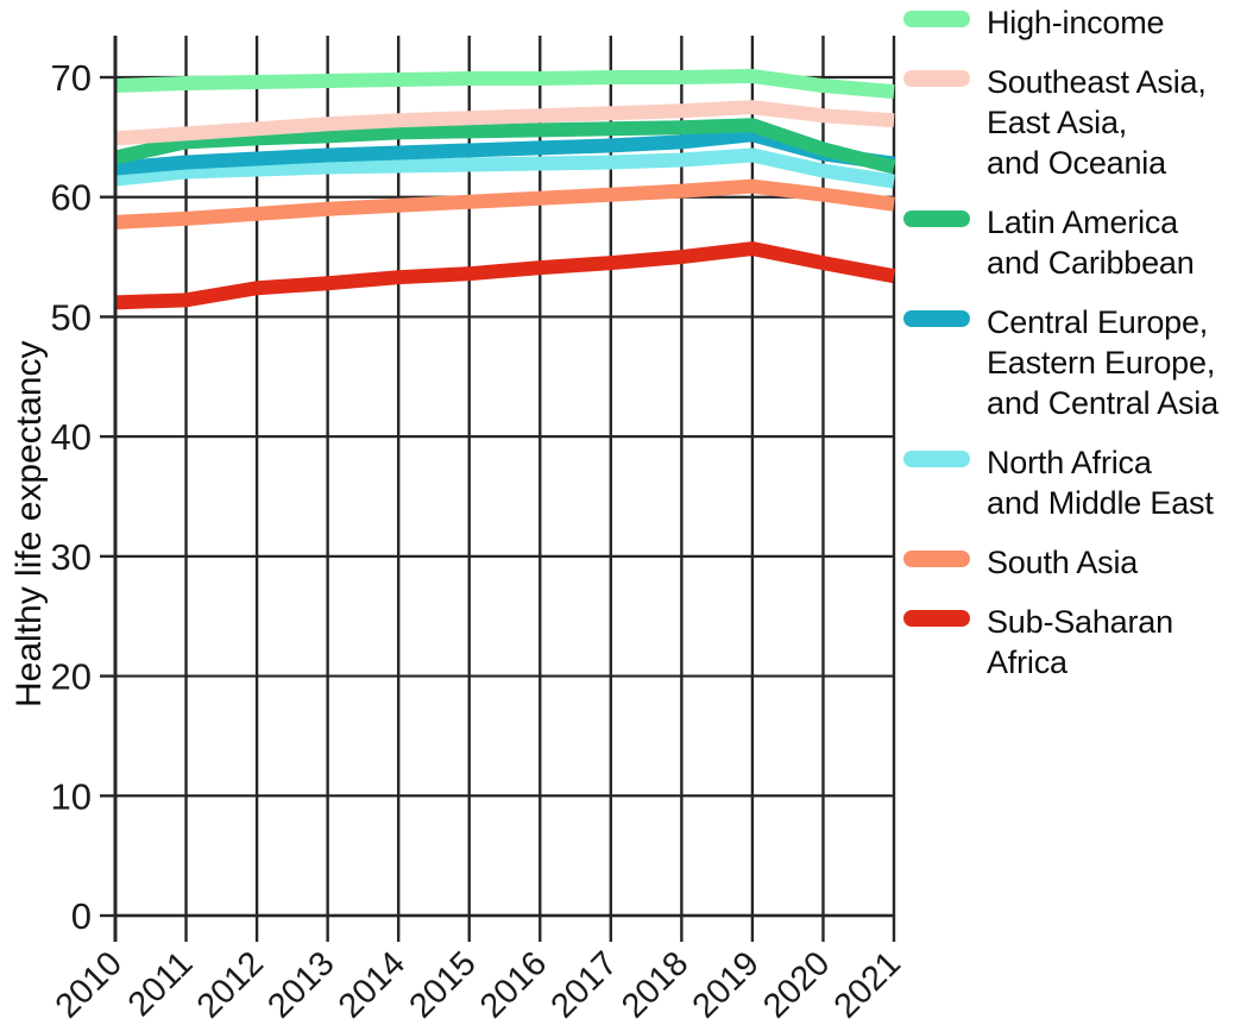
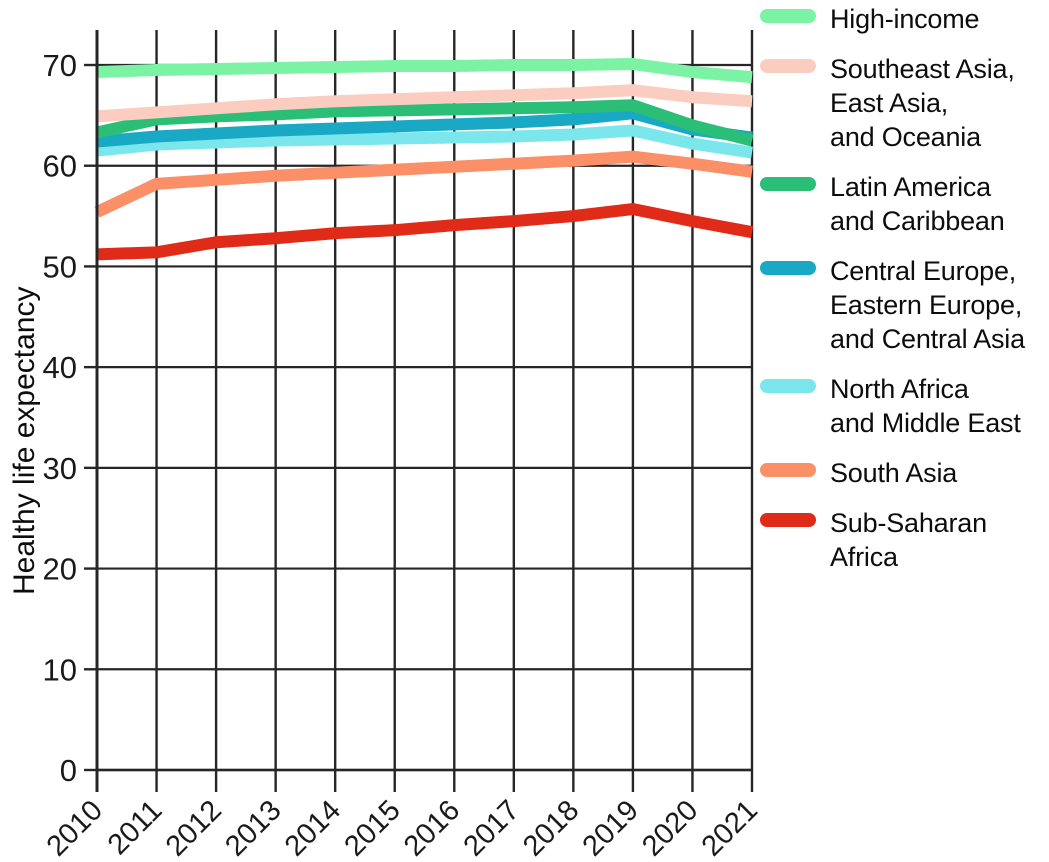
South Asia/2010: 57.9 -> 55.4
